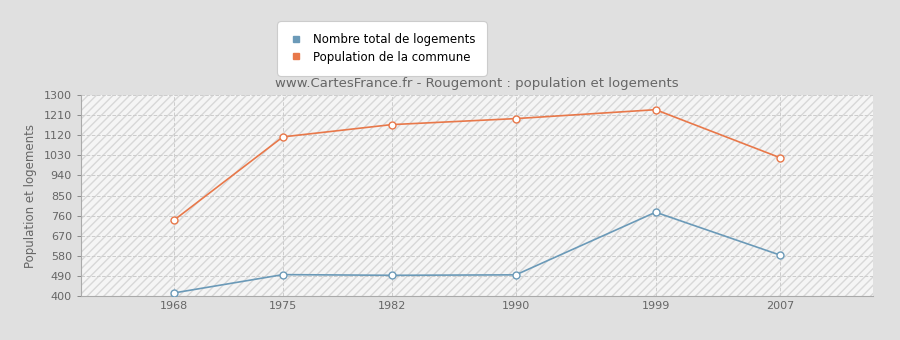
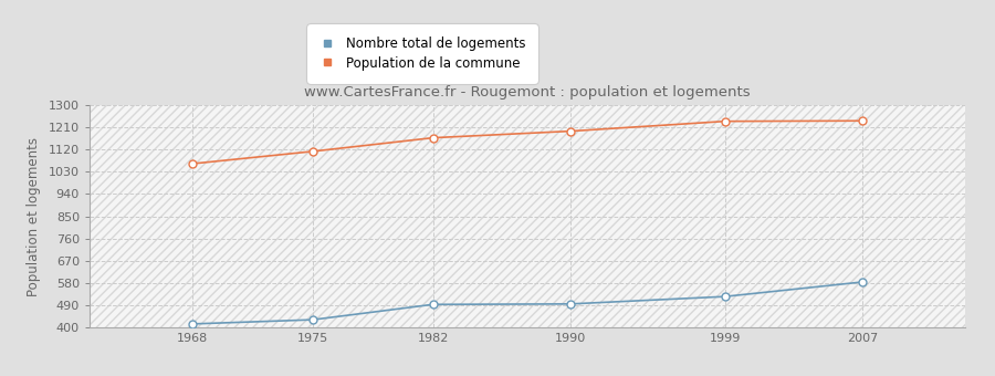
Population de la commune/1968: 740 -> 1063
Nombre total de logements/1975: 495 -> 430
Nombre total de logements/1999: 775 -> 524
Population de la commune/2007: 1020 -> 1237
